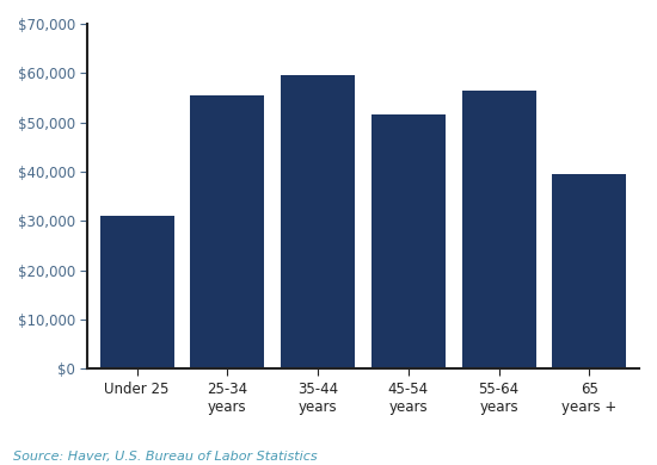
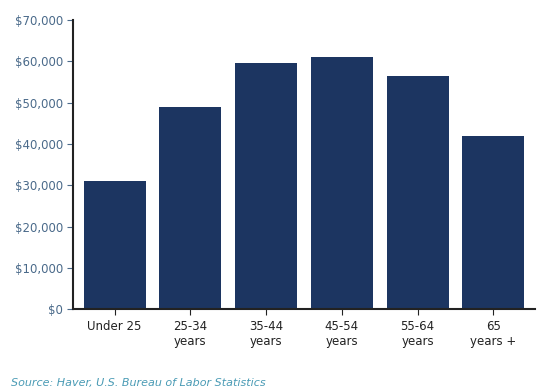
25-34 years: $55,500 -> $49,000
45-54 years: $51,500 -> $61,000
65 years +: $39,500 -> $42,000
